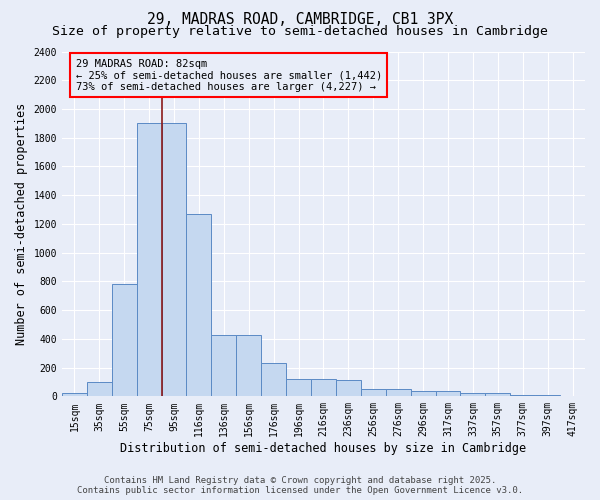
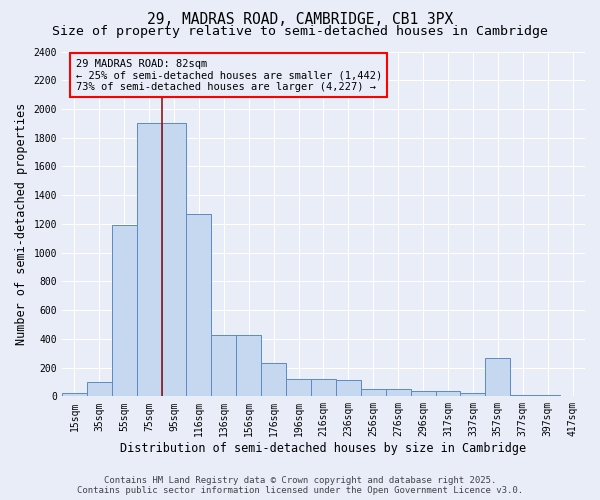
55sqm: 780 -> 1190
357sqm: 20 -> 270
